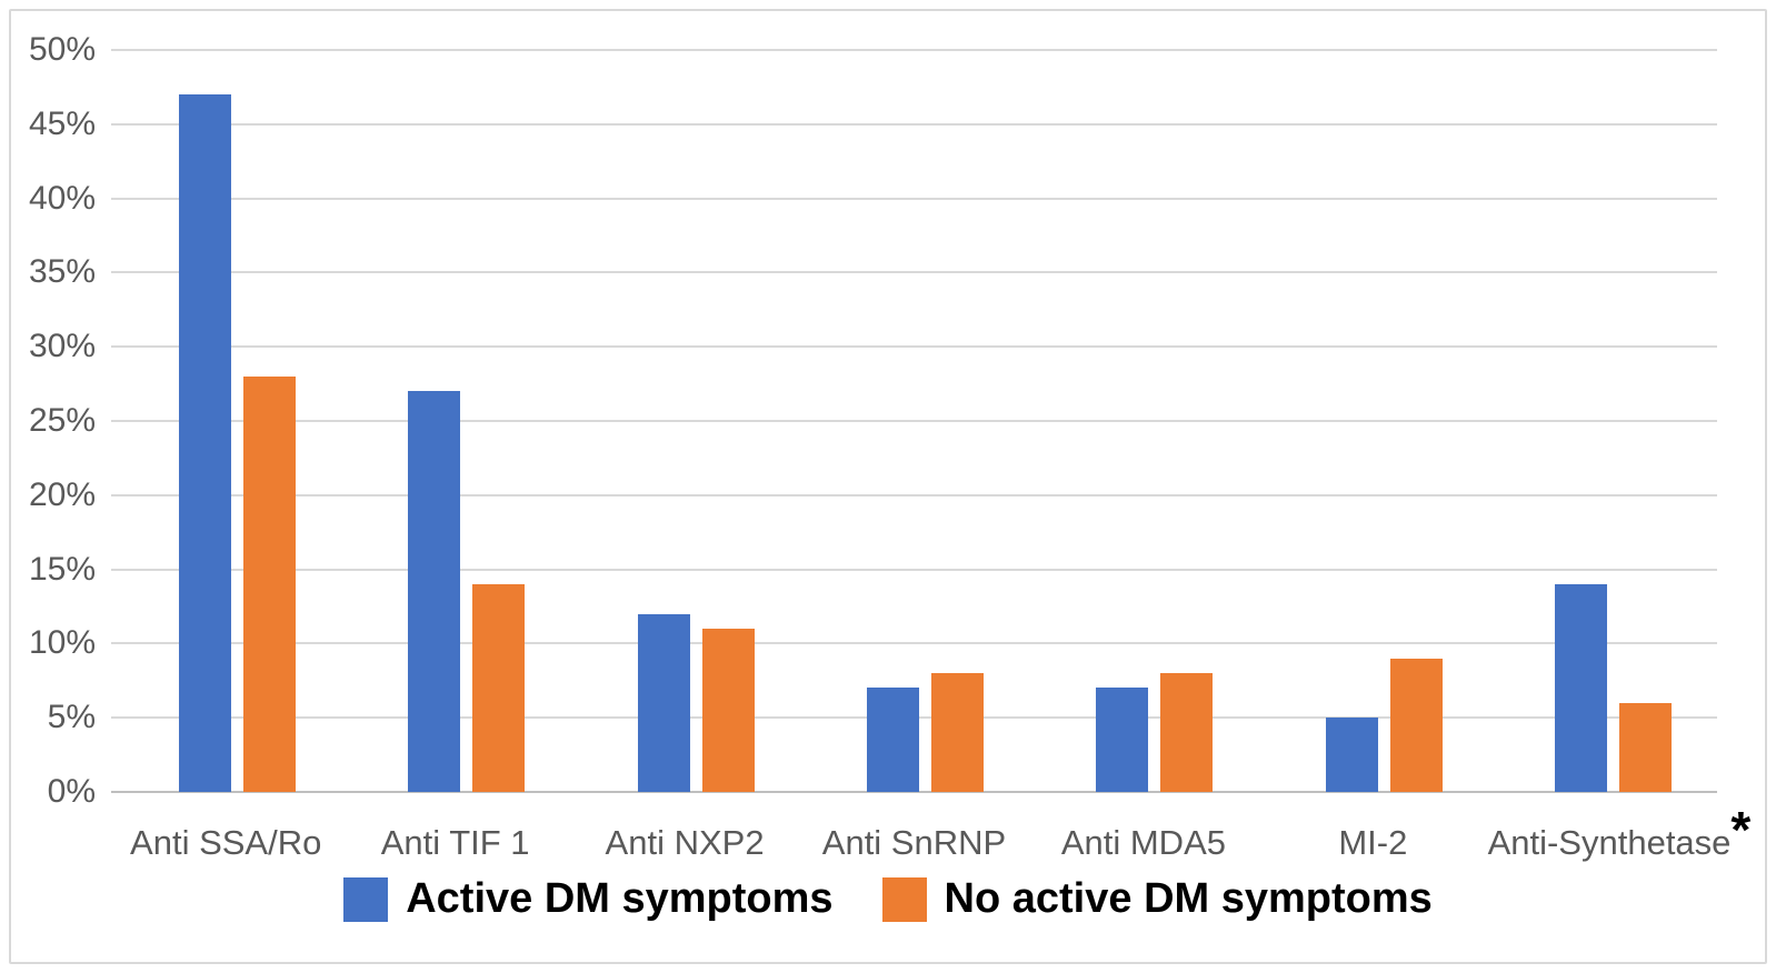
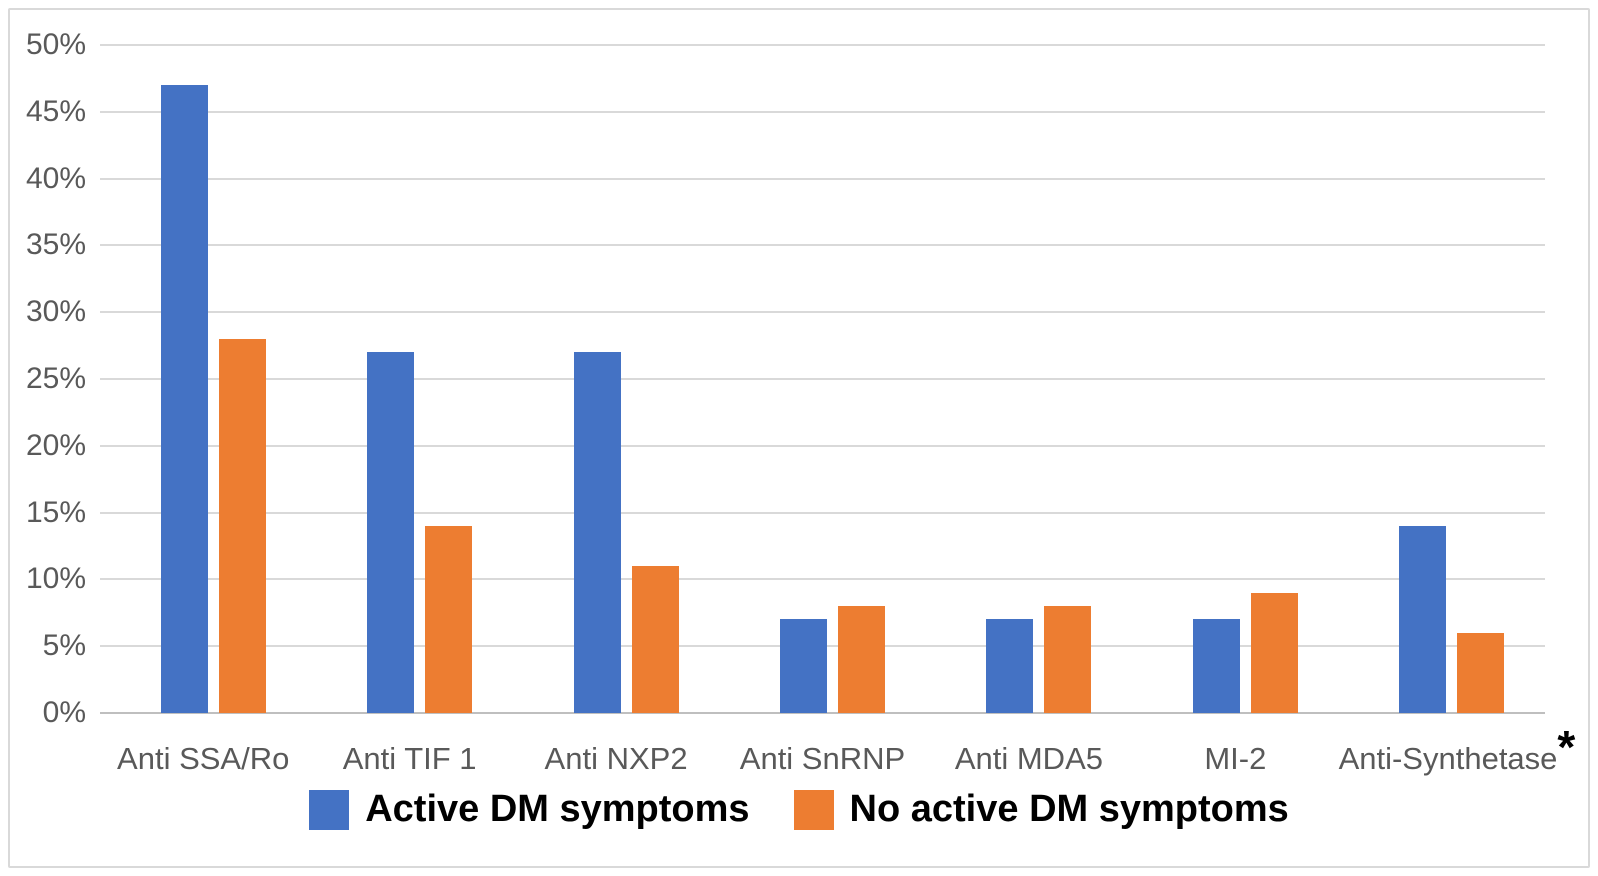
Active DM symptoms/Anti NXP2: 12% -> 27%
Active DM symptoms/MI-2: 5% -> 7%
